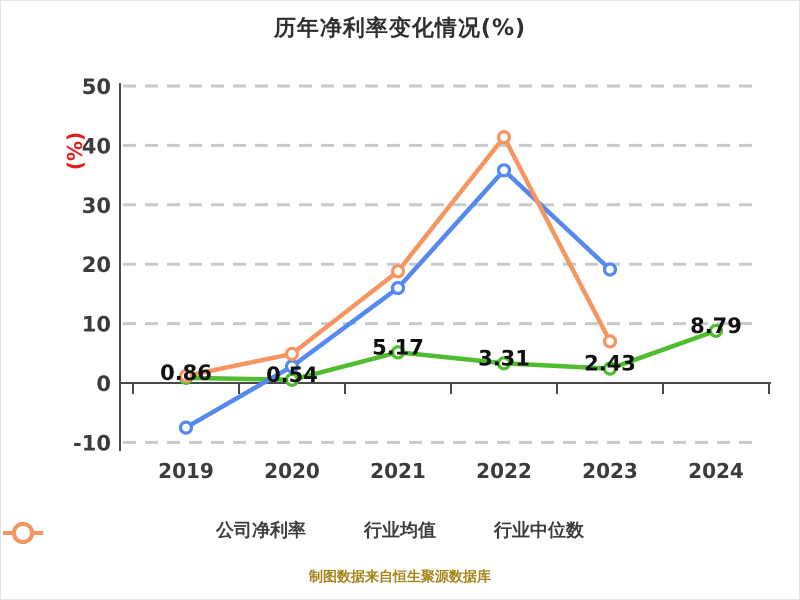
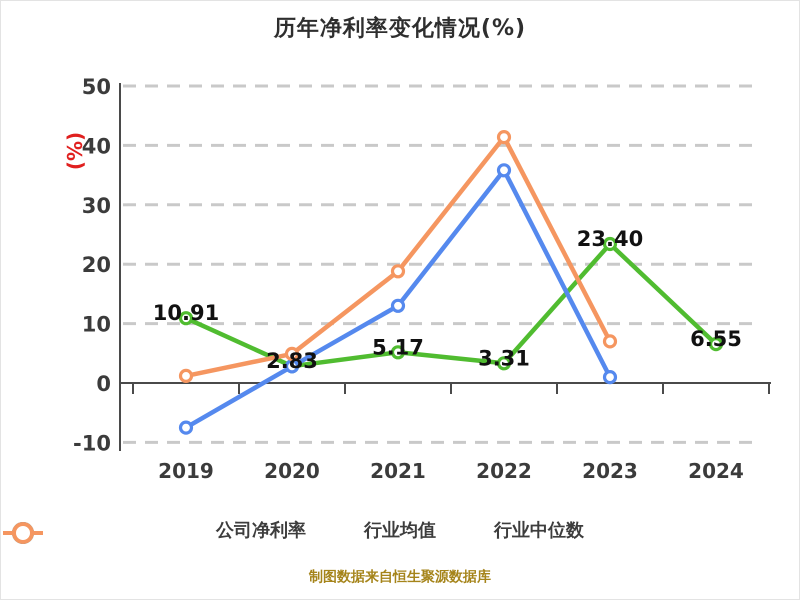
公司净利率/2019: 0.86 -> 10.91
公司净利率/2020: 0.54 -> 2.83
行业均值/2021: 16 -> 13
公司净利率/2023: 2.43 -> 23.40
行业均值/2023: 19 -> 1
公司净利率/2024: 8.79 -> 6.55
